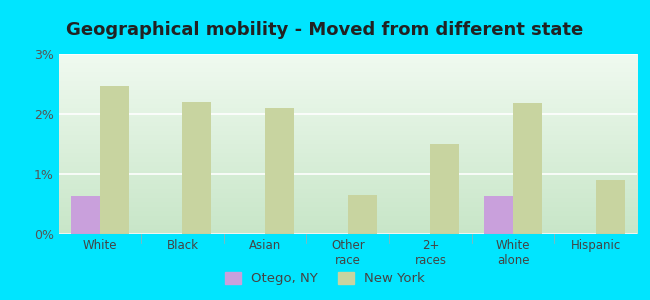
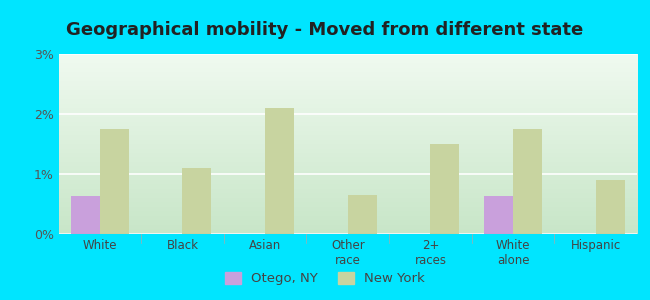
New York/White: 2.46% -> 1.75%
New York/Black: 2.20% -> 1.10%
New York/White alone: 2.18% -> 1.75%
